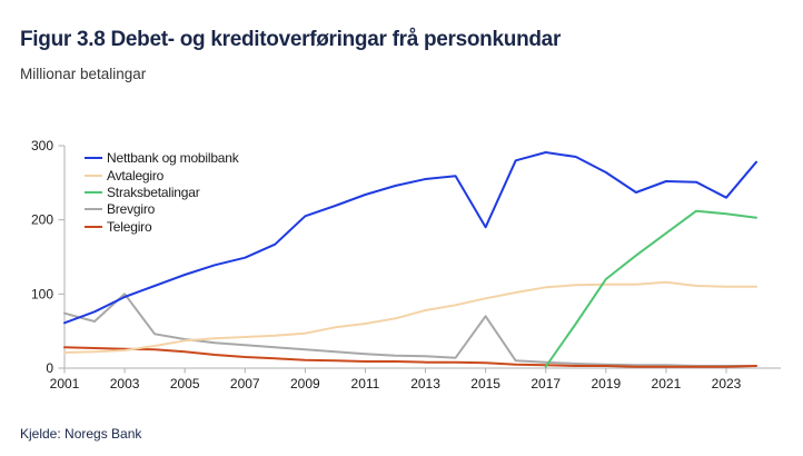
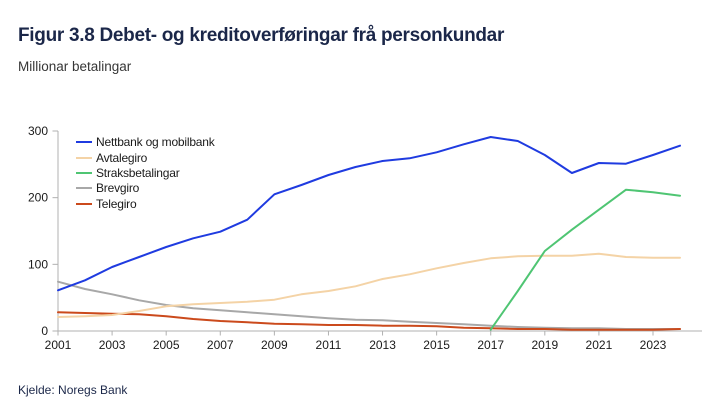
Brevgiro/2003: 100 -> 60
Nettbank og mobilbank/2015: 190 -> 270
Brevgiro/2015: 70 -> 10
Nettbank og mobilbank/2023: 230 -> 260
